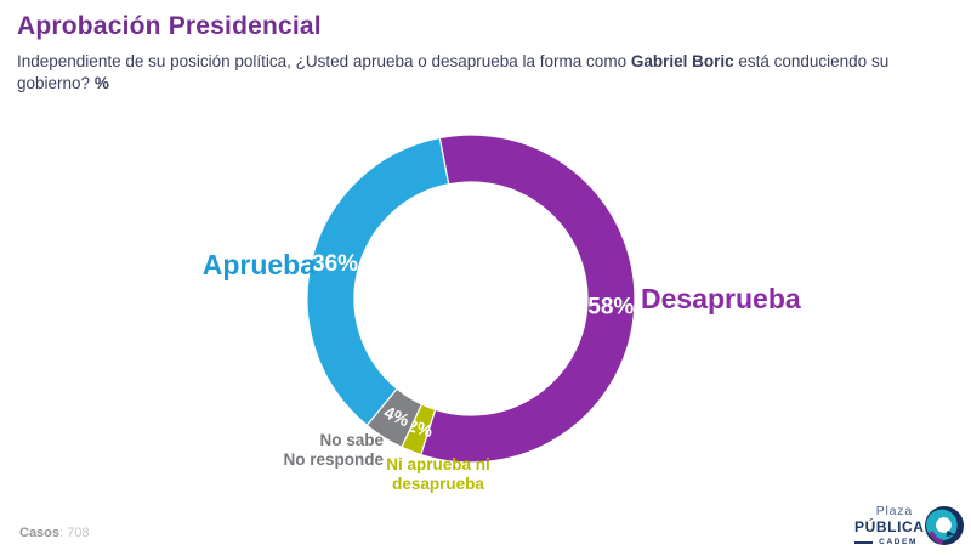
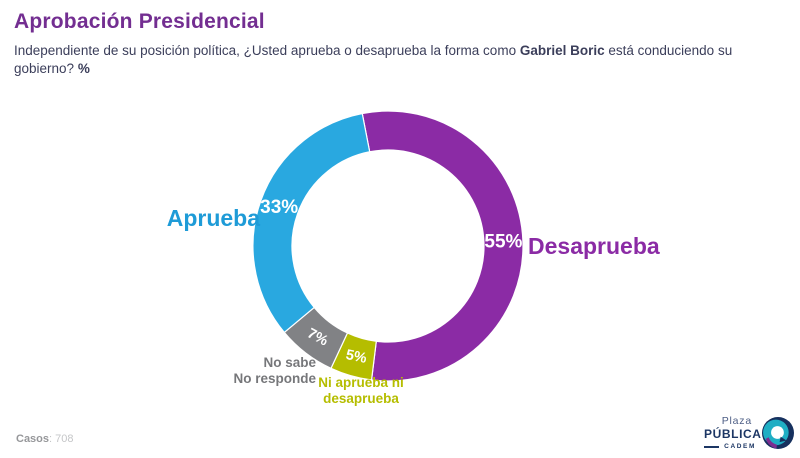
Desaprueba: 58% -> 55%
Ni aprueba ni desaprueba: 2% -> 5%
No sabe No responde: 4% -> 7%
Aprueba: 36% -> 33%
